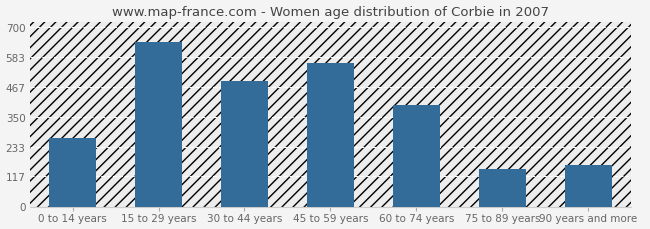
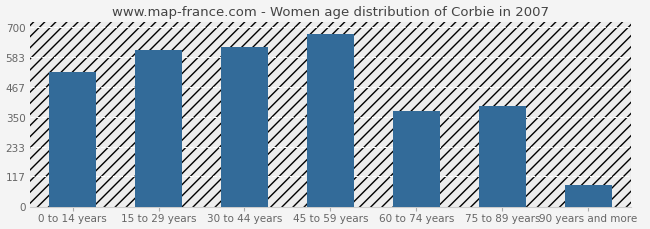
0 to 14 years: 265 -> 525
15 to 29 years: 640 -> 610
30 to 44 years: 490 -> 622
45 to 59 years: 560 -> 672
60 to 74 years: 395 -> 370
75 to 89 years: 145 -> 390
90 years and more: 160 -> 85
